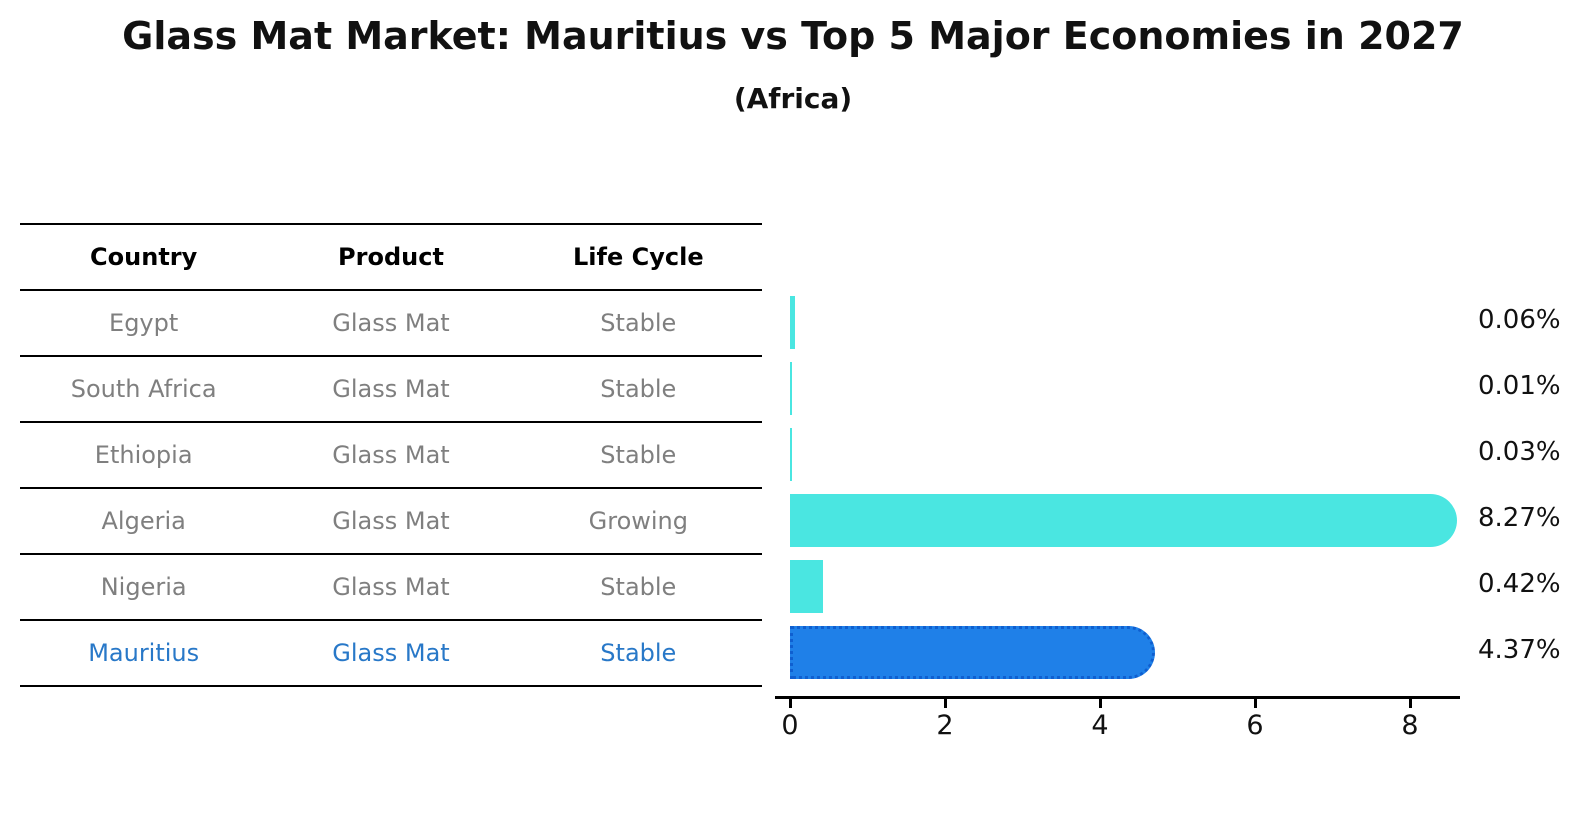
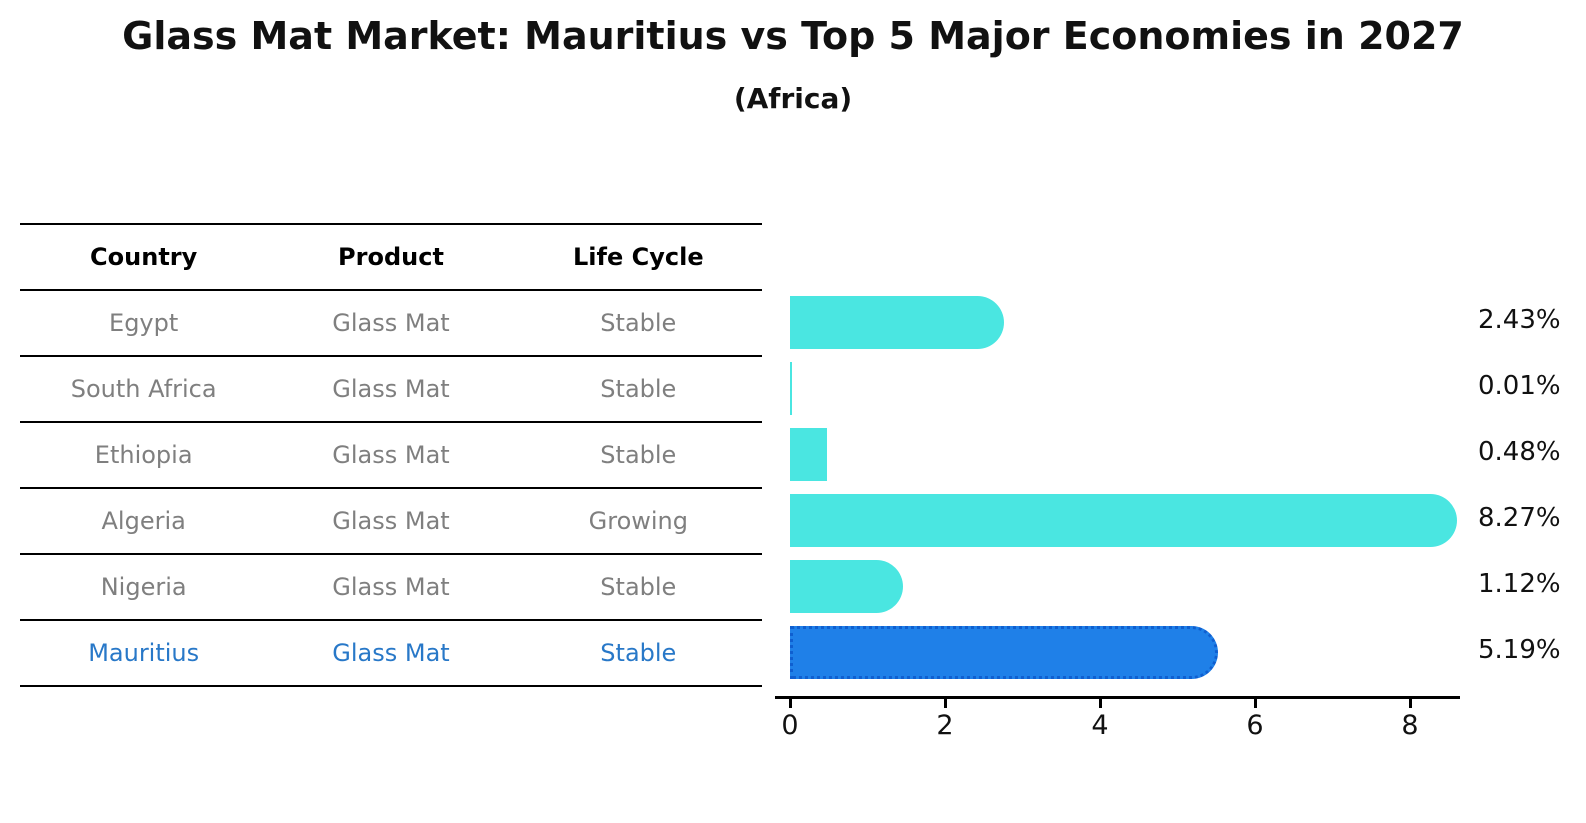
Egypt: 0.06% -> 2.43%
Ethiopia: 0.03% -> 0.48%
Nigeria: 0.42% -> 1.12%
Mauritius: 4.37% -> 5.19%
